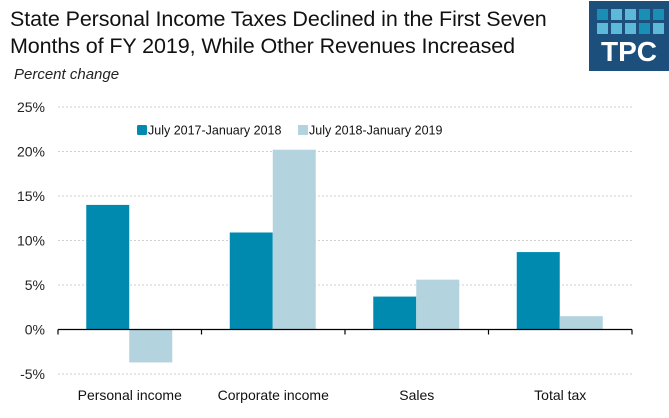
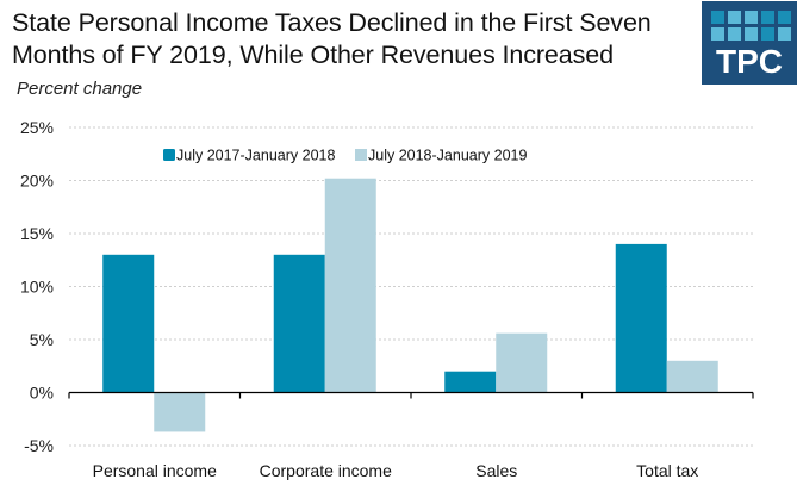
July 2017-January 2018/Personal income: 14% -> 13%
July 2017-January 2018/Corporate income: 11% -> 13%
July 2017-January 2018/Sales: 4% -> 2%
July 2017-January 2018/Total tax: 9% -> 14%
July 2018-January 2019/Total tax: 2% -> 3%
